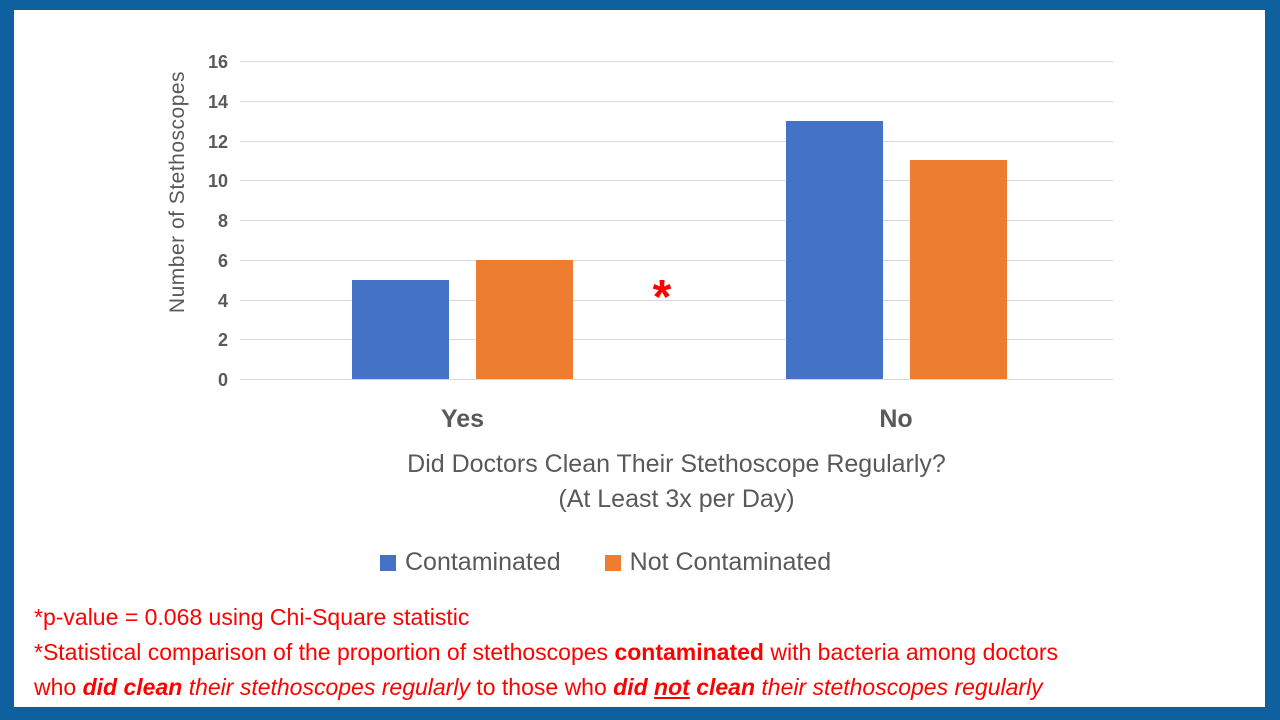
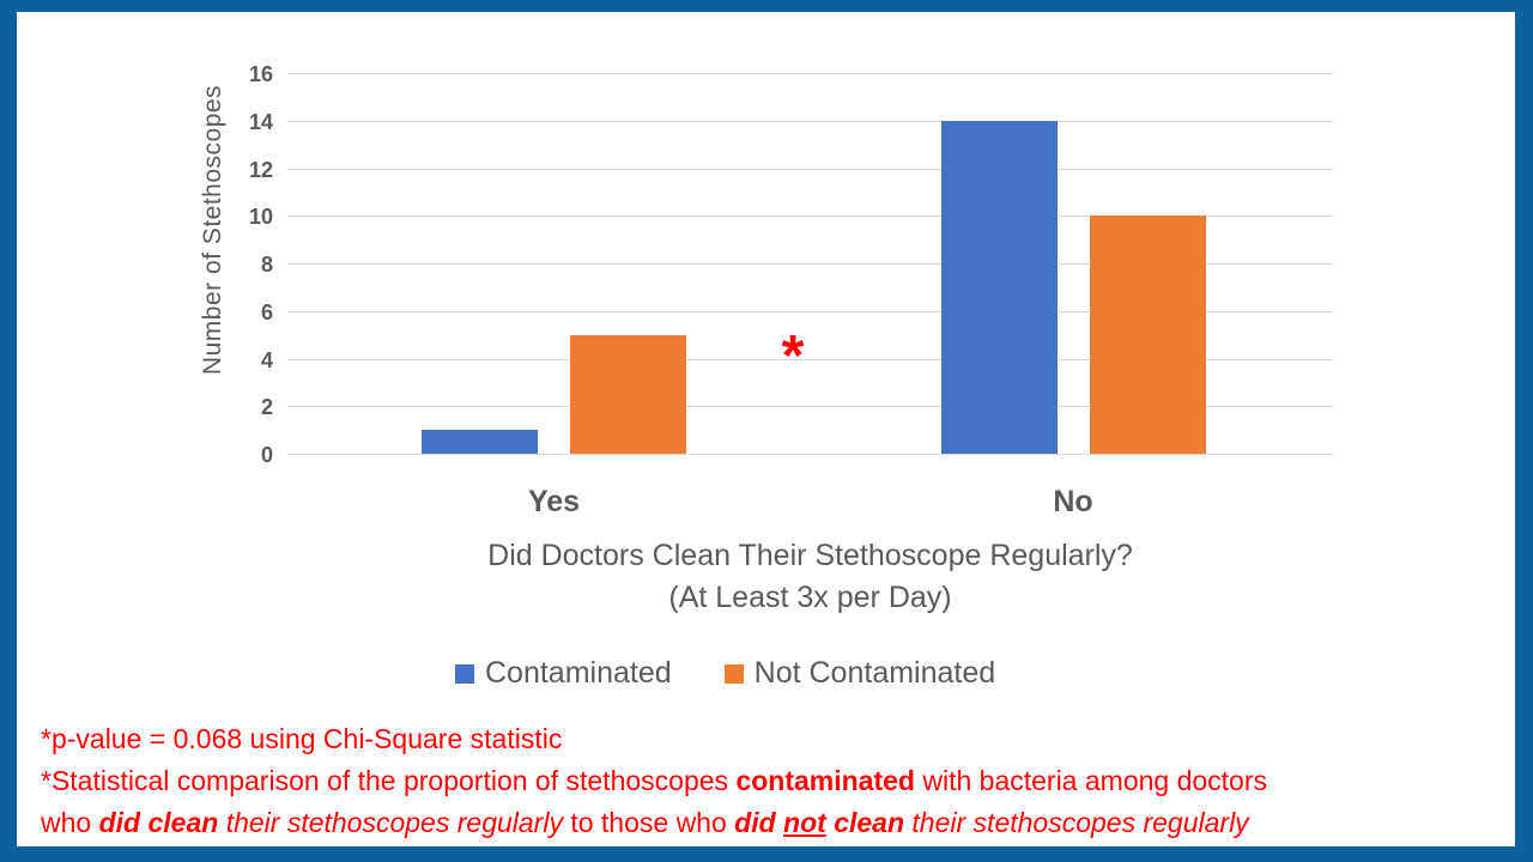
Contaminated/Yes: 5 -> 1
Not Contaminated/Yes: 6 -> 5
Contaminated/No: 13 -> 14
Not Contaminated/No: 11 -> 10
